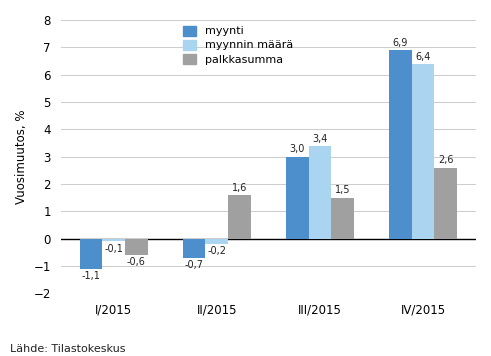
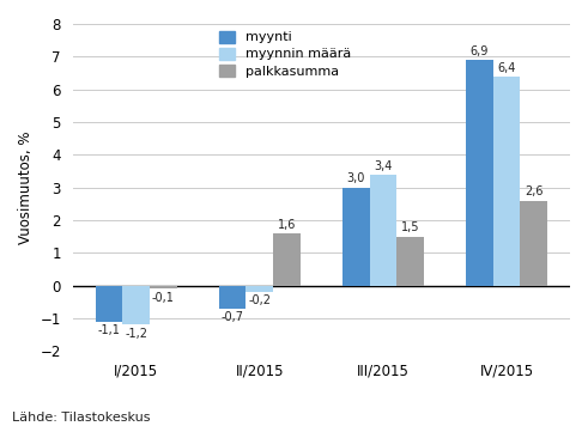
myynnin määrä/I/2015: -0,1 -> -1,2
palkkasumma/I/2015: -0,6 -> -0,1
